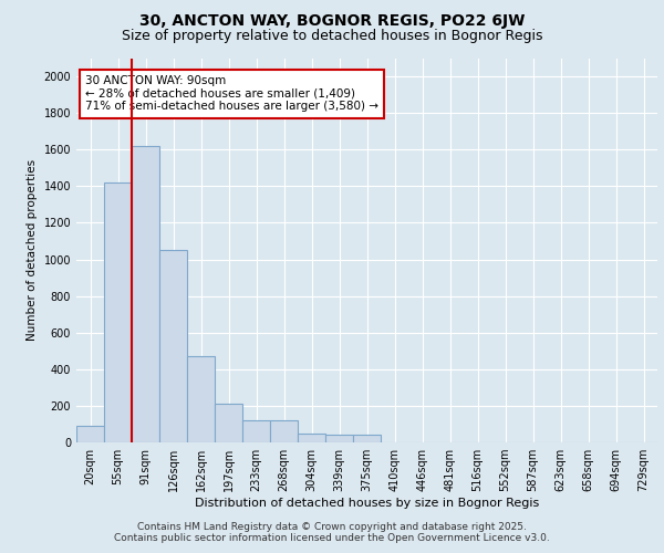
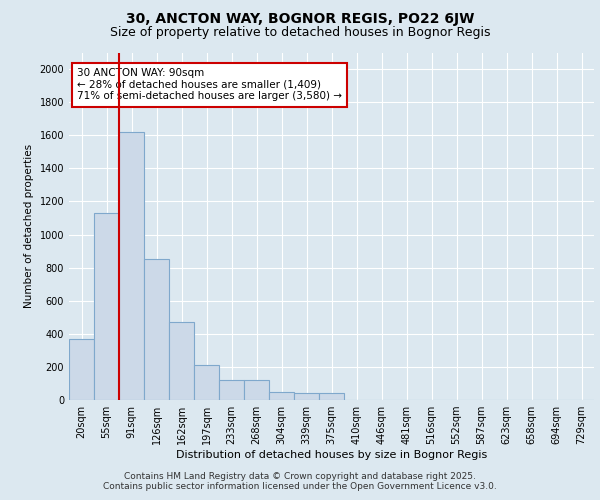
20sqm: 90 -> 370
55sqm: 1420 -> 1130
126sqm: 1050 -> 850
